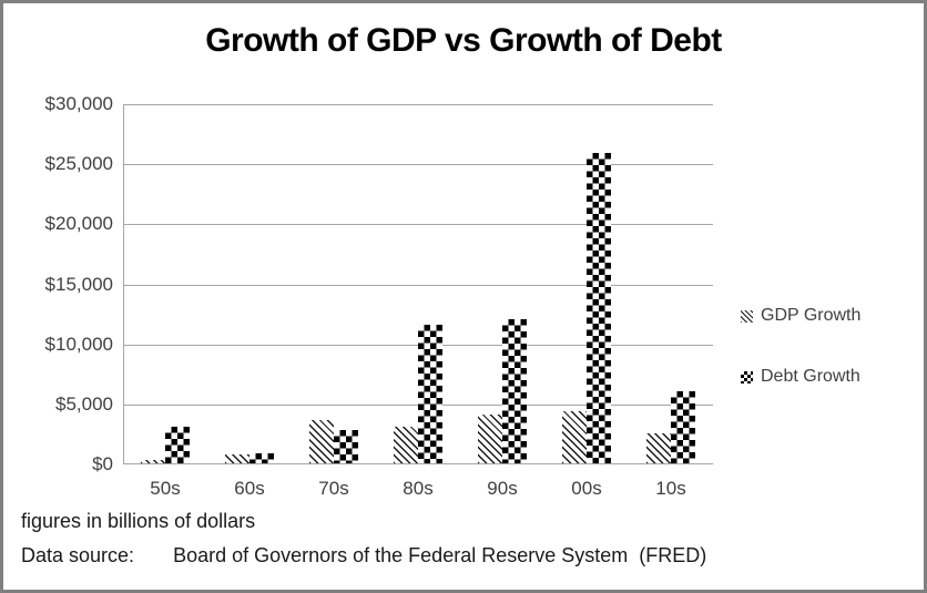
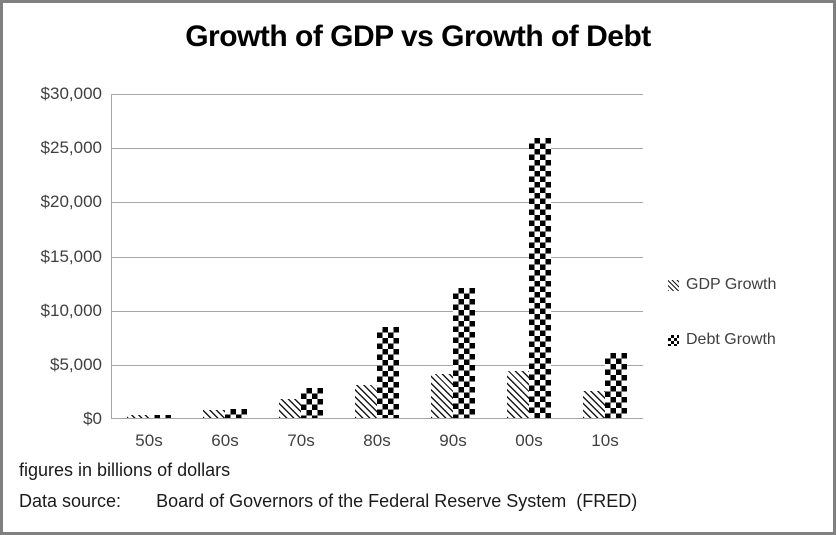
Debt Growth/50s: $3000 -> $300
GDP Growth/70s: $3600 -> $1800
Debt Growth/80s: $11500 -> $8400
